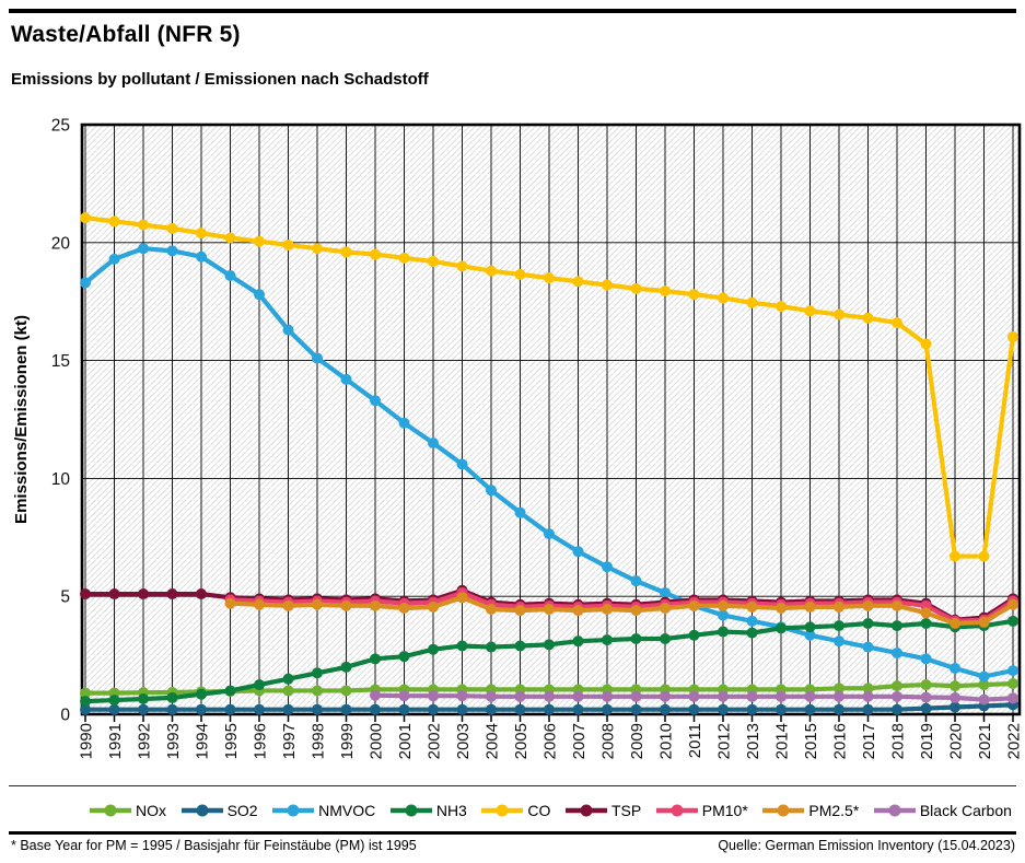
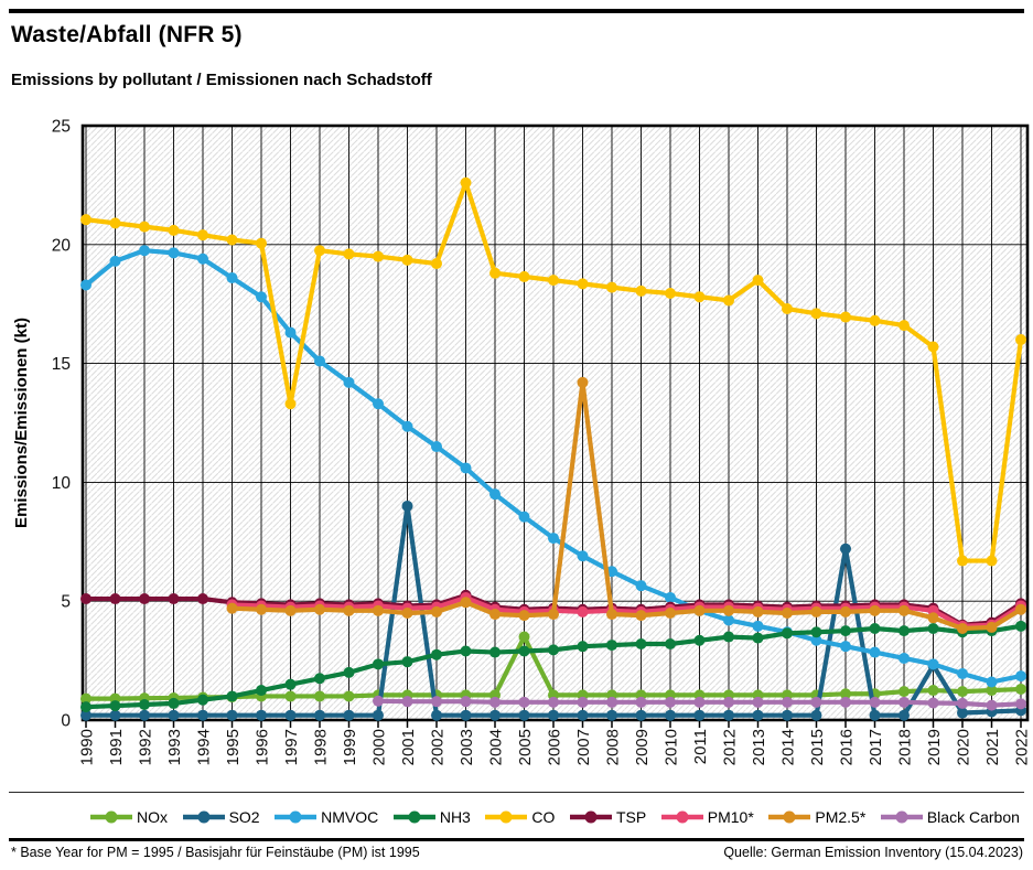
CO/1997: 19.9 -> 13.3
SO2/2001: 0.2 -> 9.0
CO/2003: 19.0 -> 22.6
NOx/2005: 1.1 -> 3.5
PM2.5*/2007: 4.4 -> 14.2
CO/2013: 17.4 -> 18.5
SO2/2016: 0.2 -> 7.2
SO2/2019: 0.2 -> 2.3
